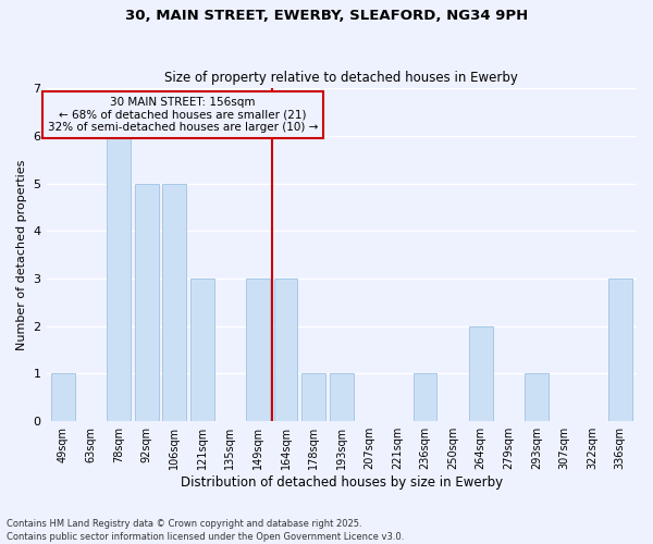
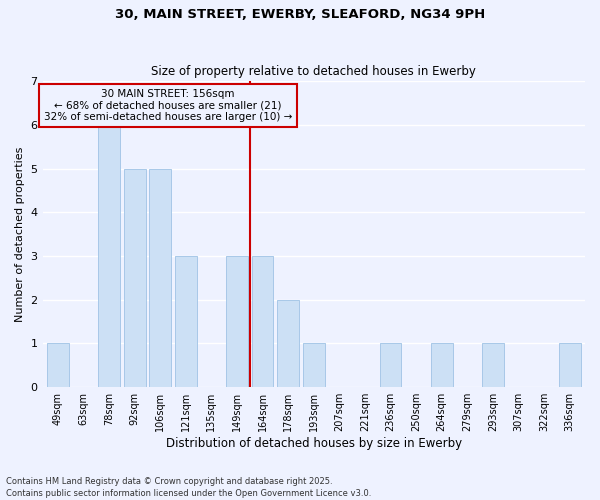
178sqm: 1 -> 2
264sqm: 2 -> 1
336sqm: 3 -> 1
